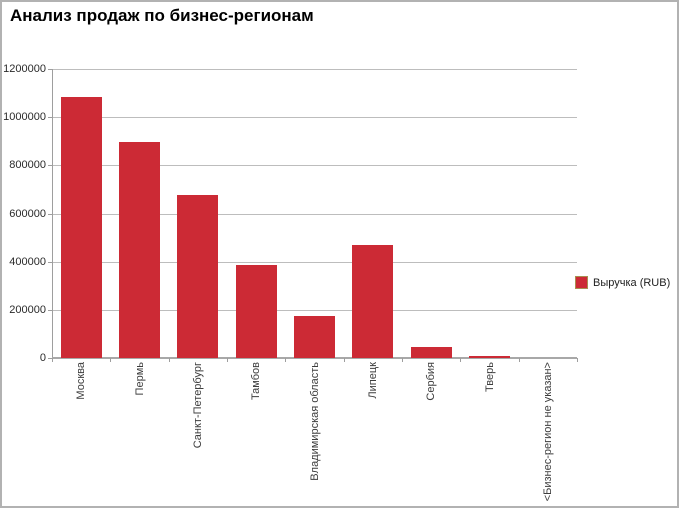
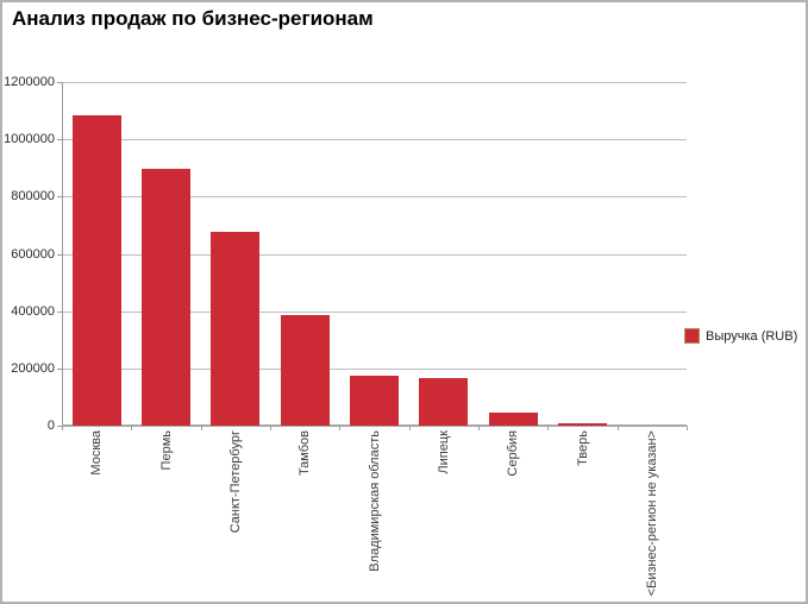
Липецк: 470000 -> 170000
